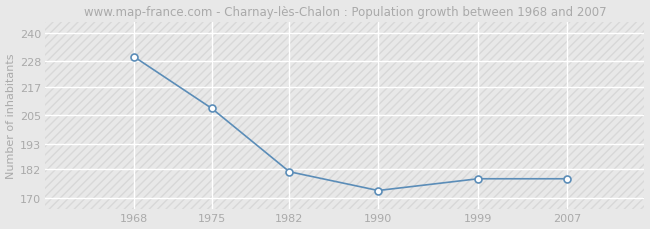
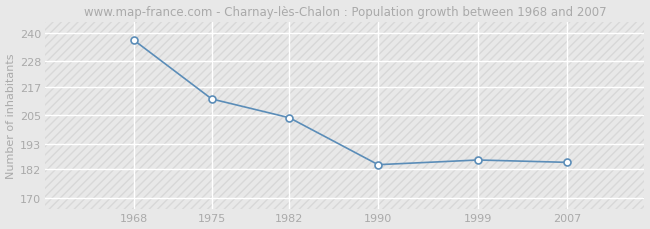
1968: 230 -> 237
1975: 208 -> 212
1982: 181 -> 204
1990: 173 -> 184
1999: 178 -> 186
2007: 178 -> 185
